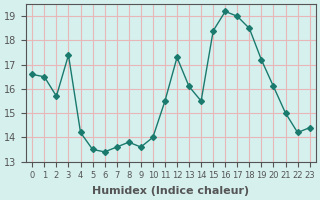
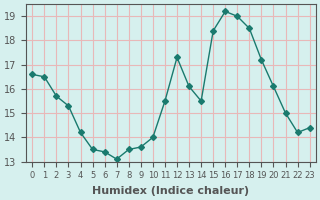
3: 17.4 -> 15.3
7: 13.6 -> 13.1
8: 13.8 -> 13.5
